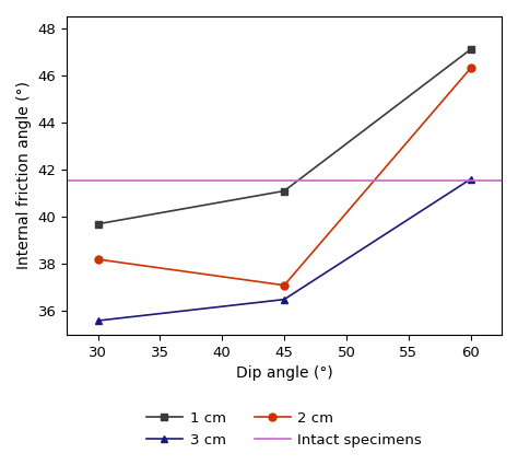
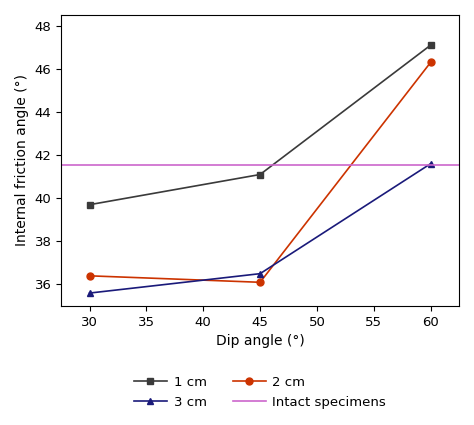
2 cm/30: 38.2 -> 36.4
2 cm/45: 37.1 -> 36.1
